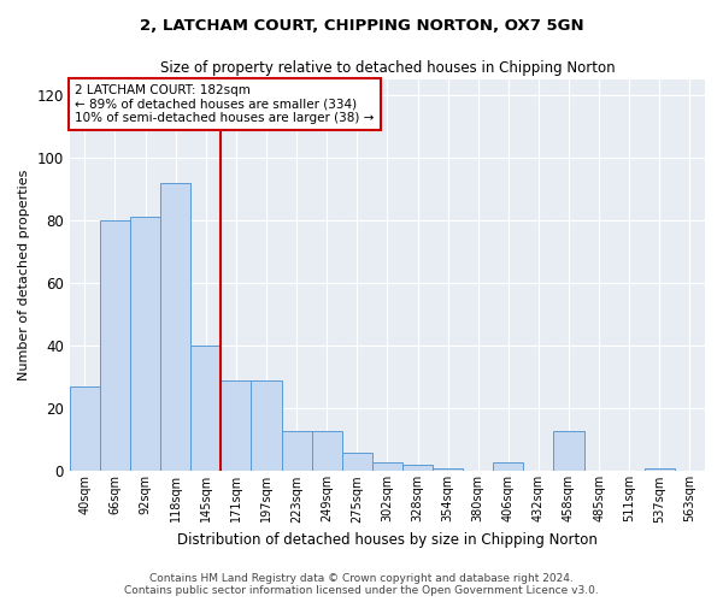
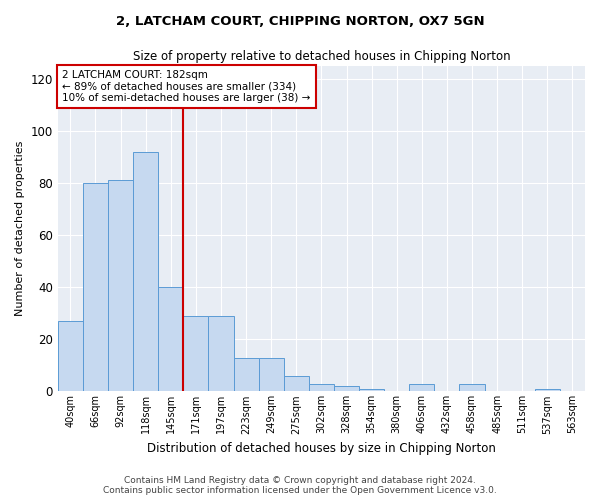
458sqm: 13 -> 3
